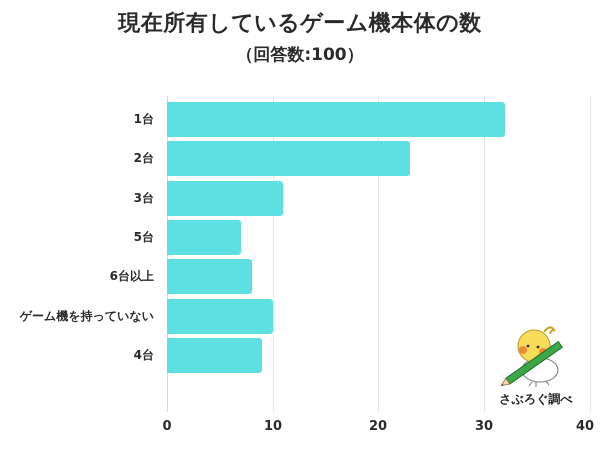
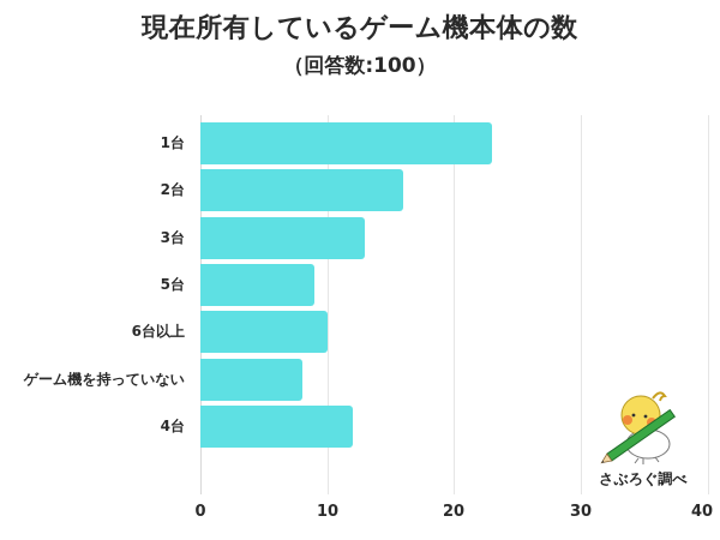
1台: 32 -> 23
2台: 23 -> 16
3台: 11 -> 13
5台: 7 -> 9
6台以上: 8 -> 10
ゲーム機を持っていない: 10 -> 8
4台: 9 -> 12
